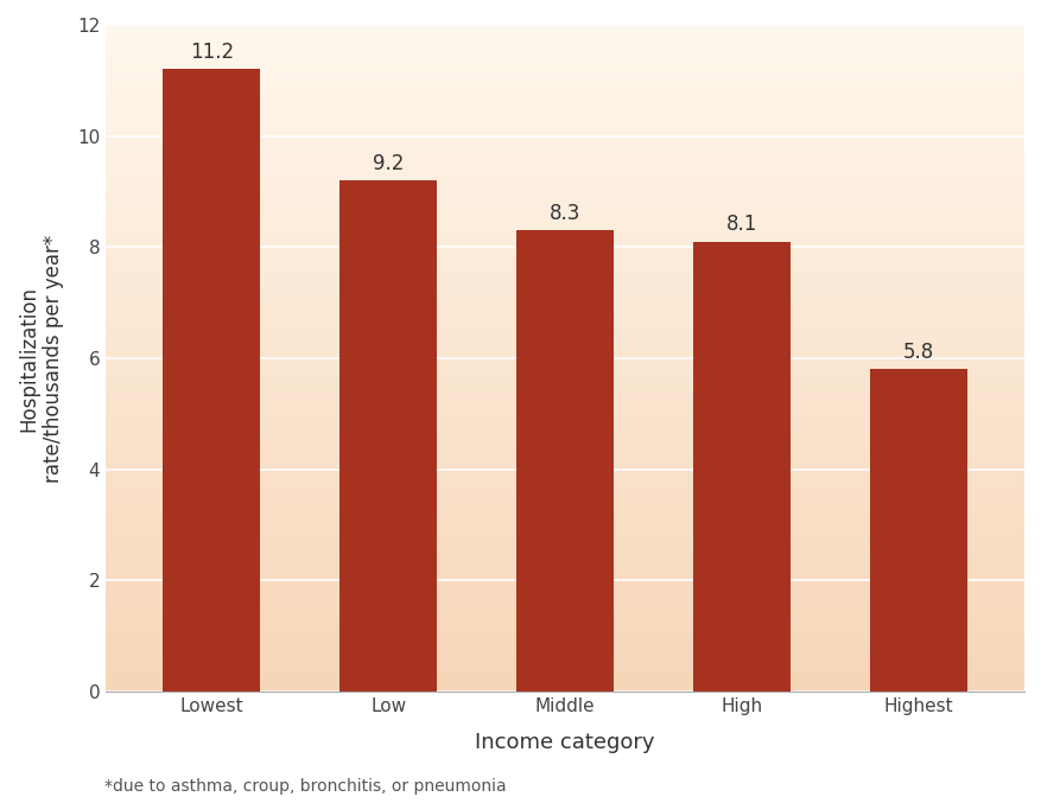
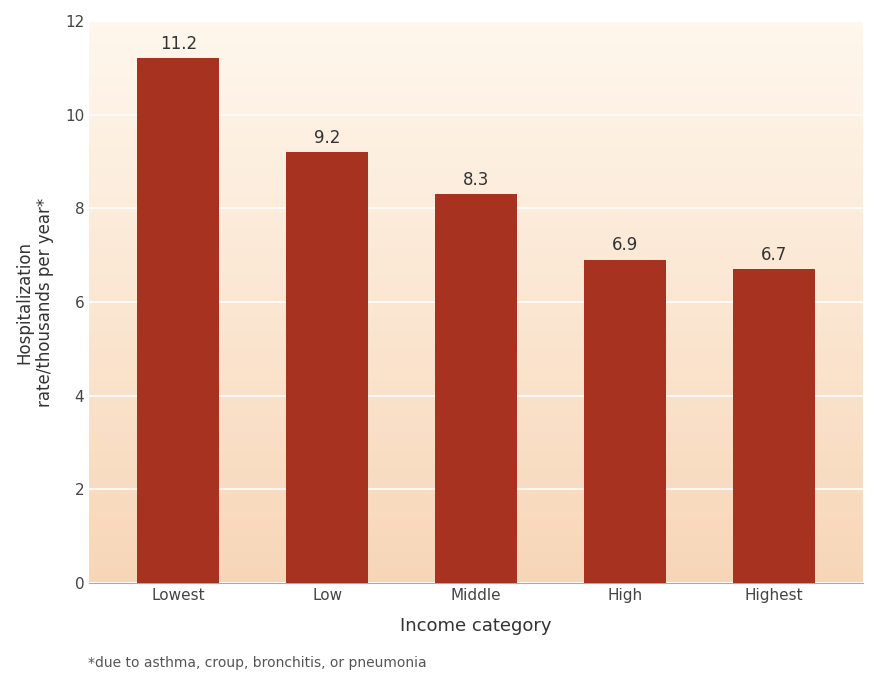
High: 8.1 -> 6.9
Highest: 5.8 -> 6.7
